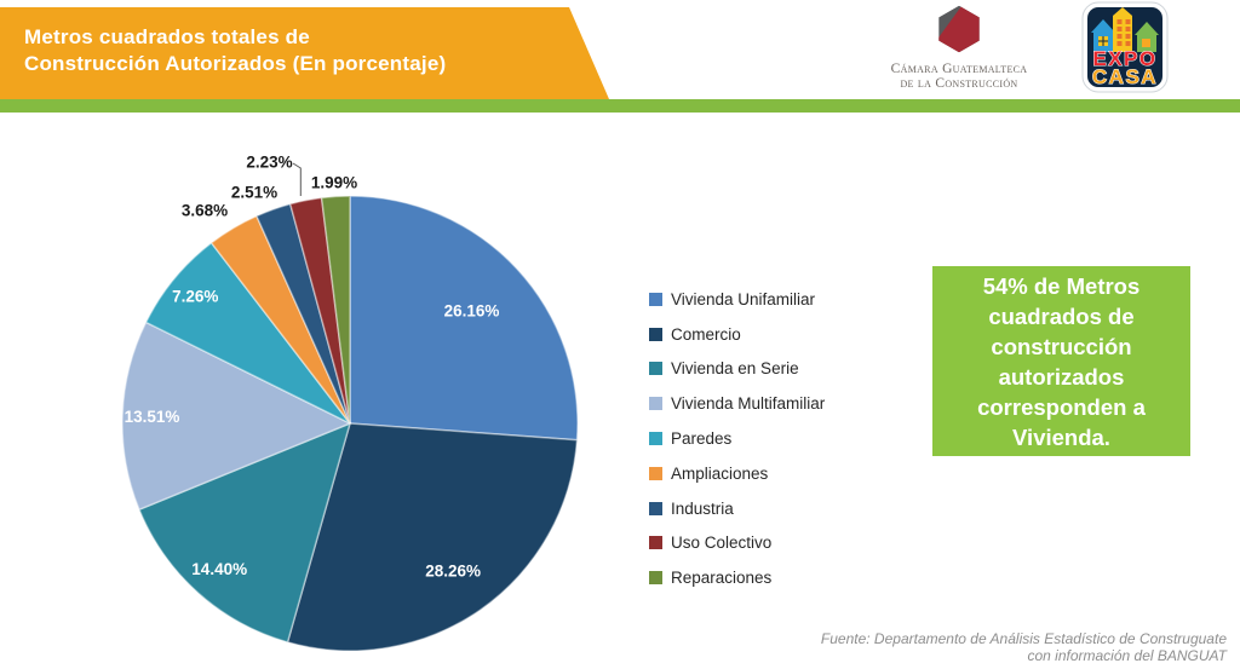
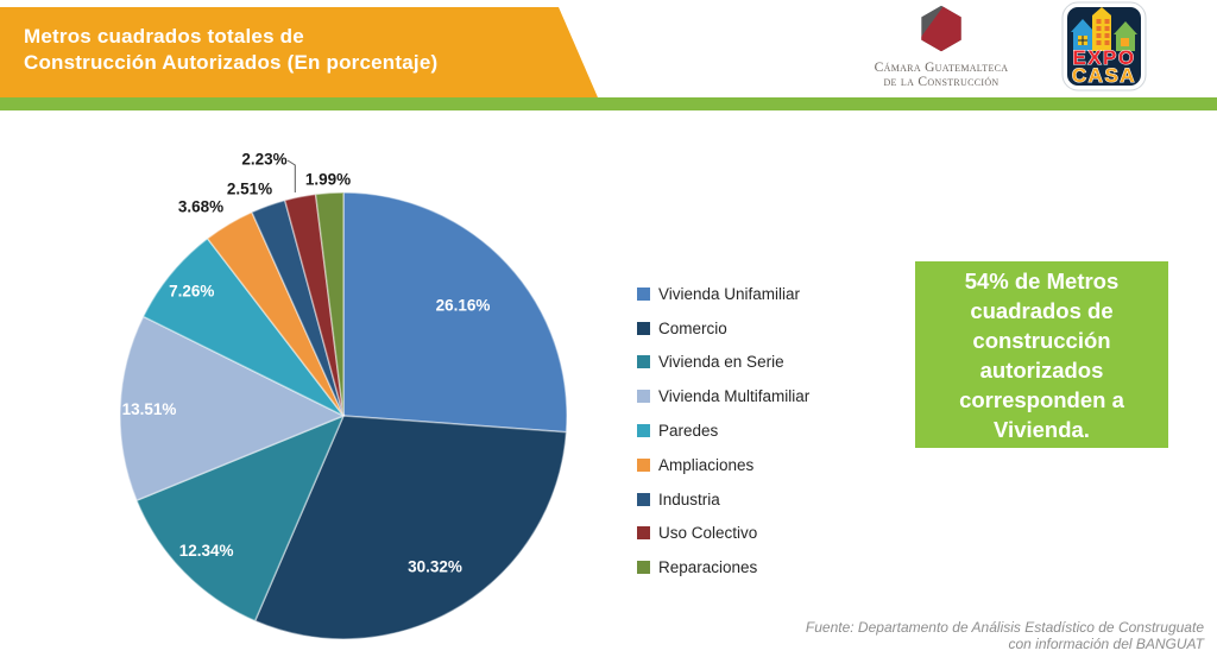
Comercio: 28.26% -> 30.32%
Vivienda en Serie: 14.40% -> 12.34%
